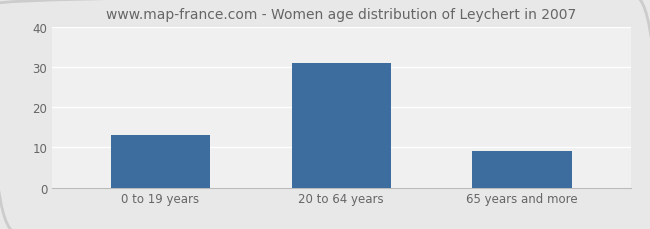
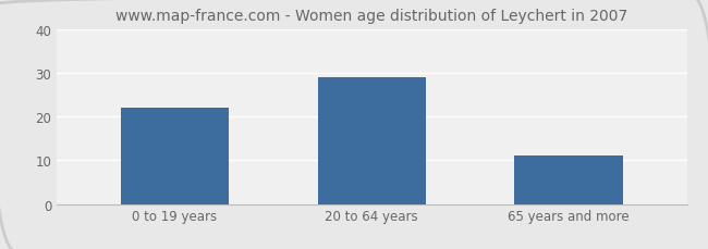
0 to 19 years: 13 -> 22
20 to 64 years: 31 -> 29
65 years and more: 9 -> 11
